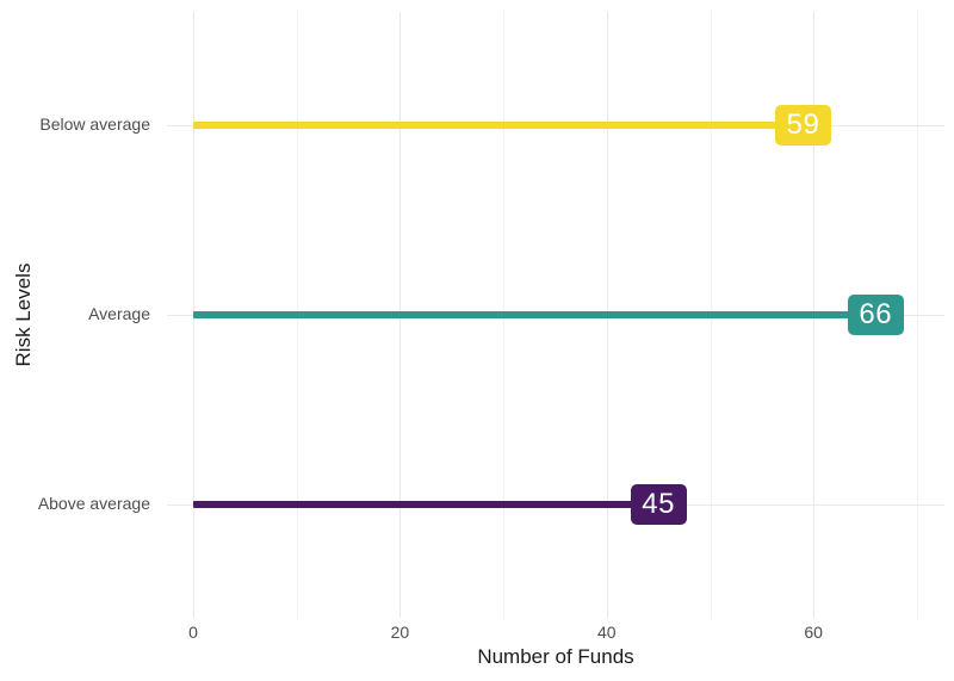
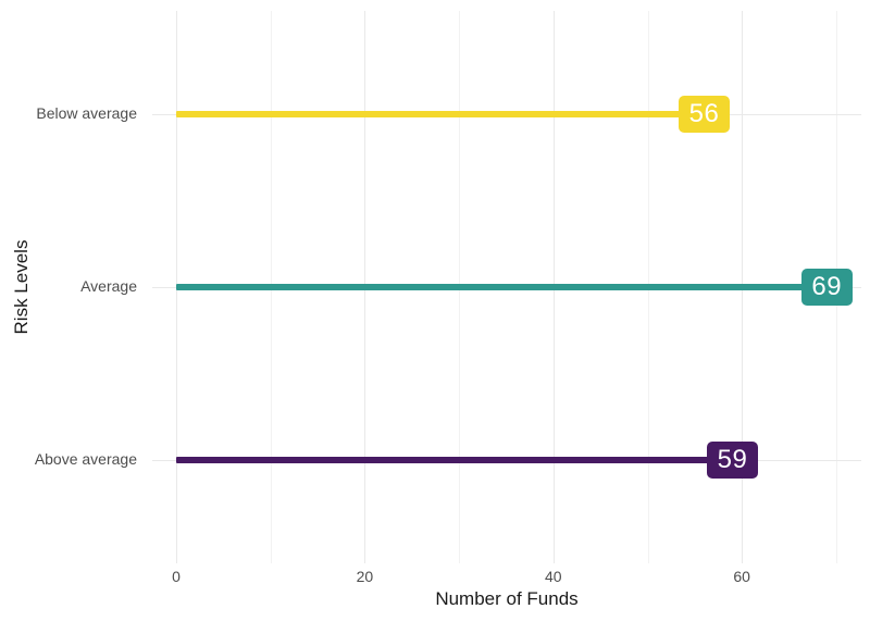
Below average: 59 -> 56
Average: 66 -> 69
Above average: 45 -> 59
